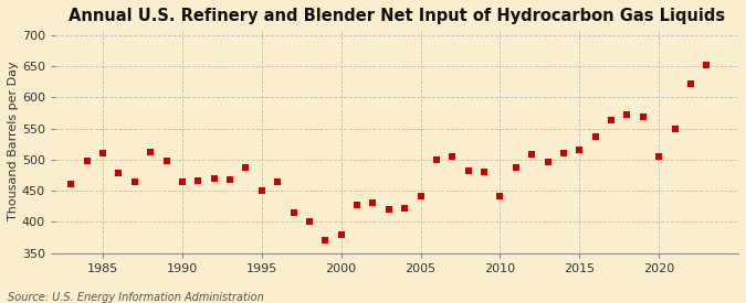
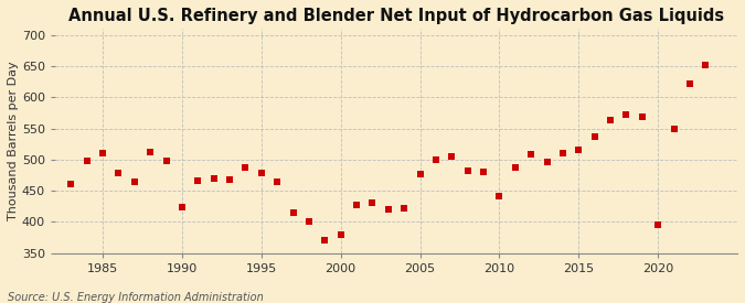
1990: 465 -> 424
1995: 451 -> 478
2005: 442 -> 476
2020: 505 -> 396
